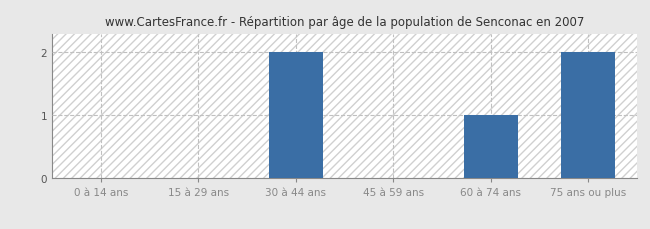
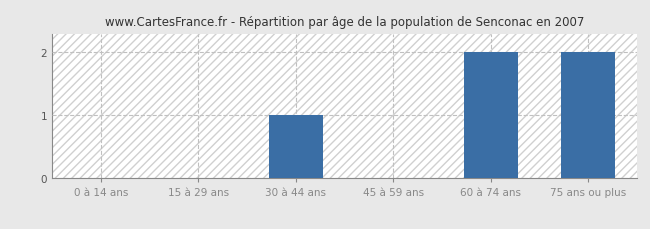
30 à 44 ans: 2 -> 1
60 à 74 ans: 1 -> 2
